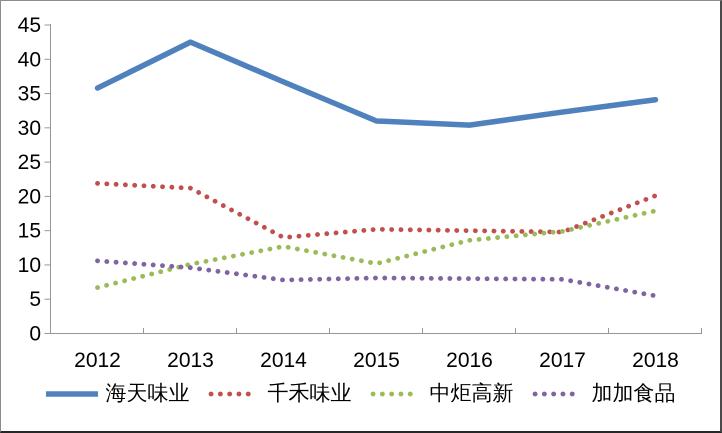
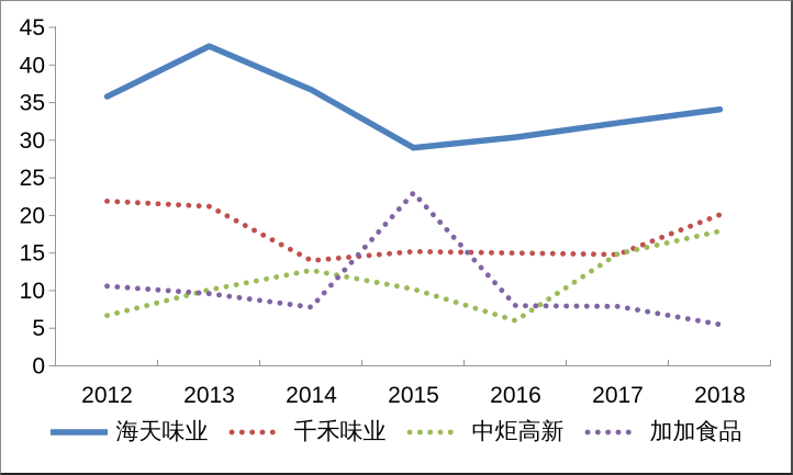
海天味业/2015: 31 -> 29
加加食品/2015: 8 -> 23
中炬高新/2016: 14 -> 6
